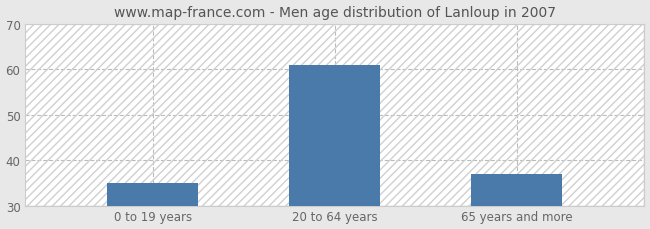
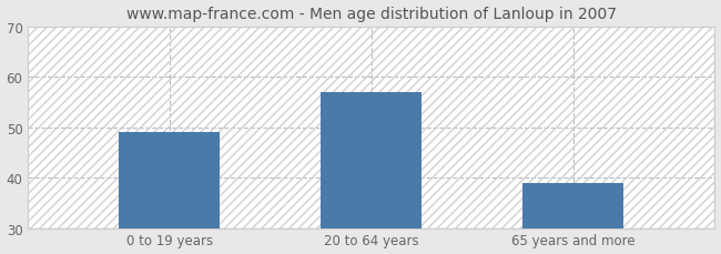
0 to 19 years: 35 -> 49
20 to 64 years: 61 -> 57
65 years and more: 37 -> 39
